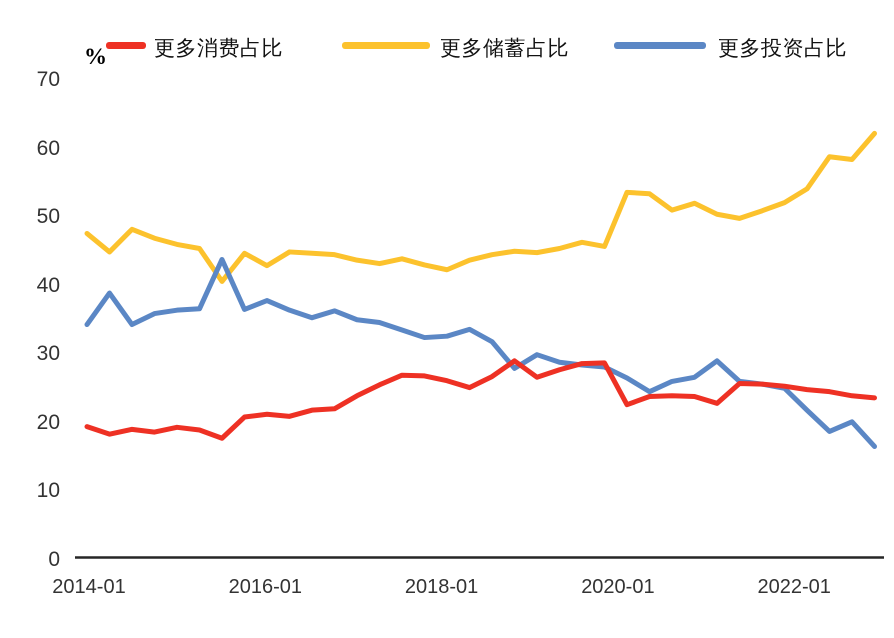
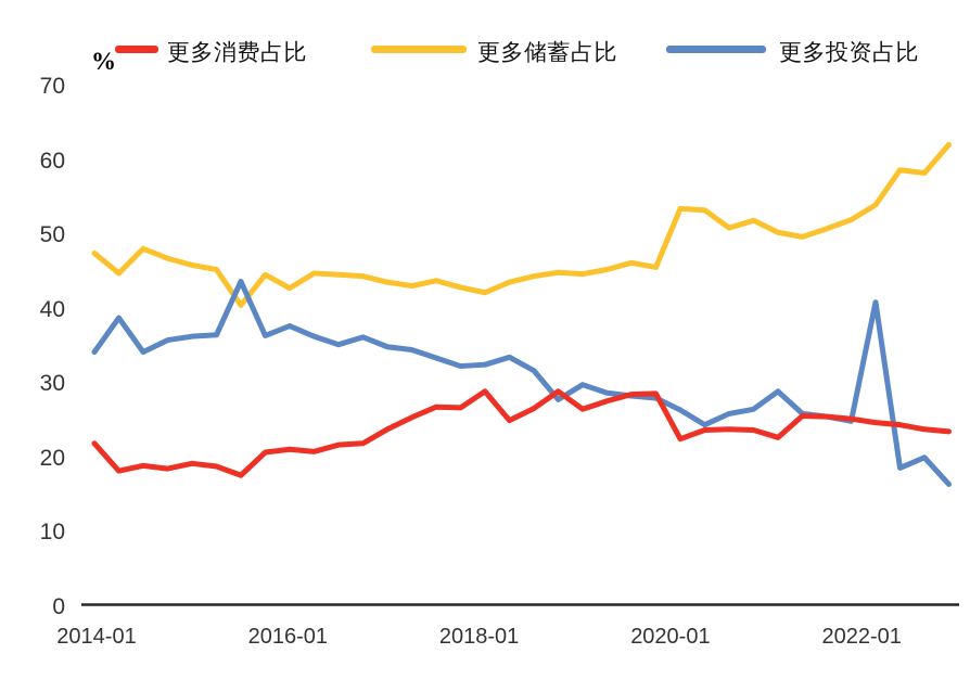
更多消费占比/2014-01: 19 -> 22
更多消费占比/2018-01: 26 -> 29
更多投资占比/2022-01: 22 -> 41
